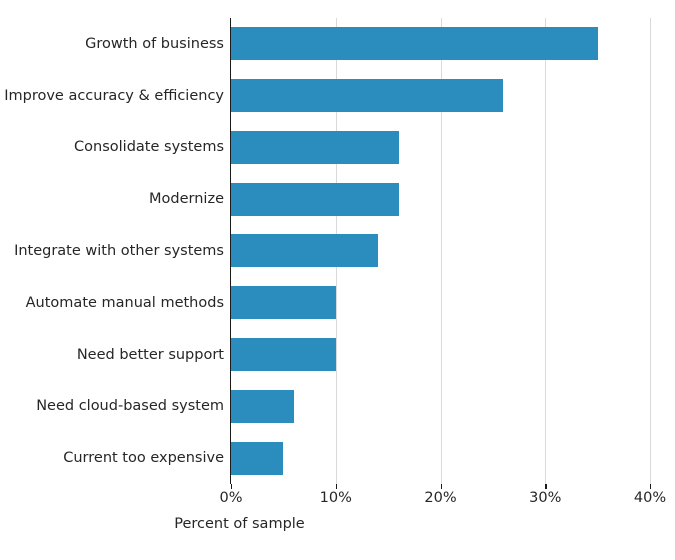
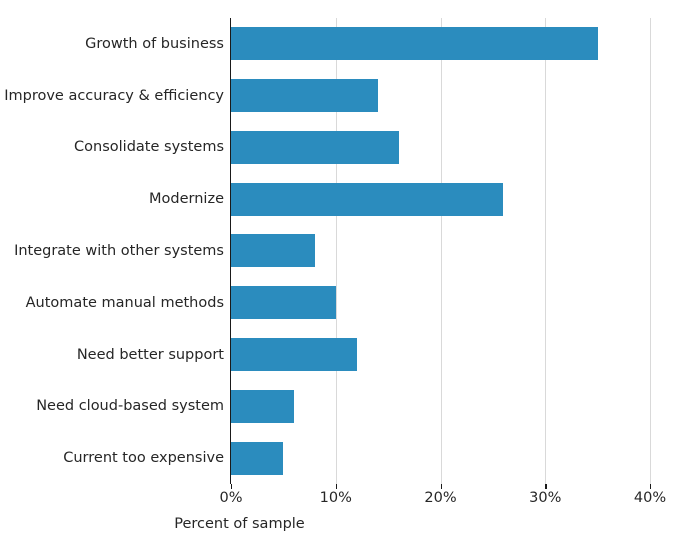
Improve accuracy & efficiency: 26% -> 14%
Modernize: 16% -> 26%
Integrate with other systems: 14% -> 8%
Need better support: 10% -> 12%
